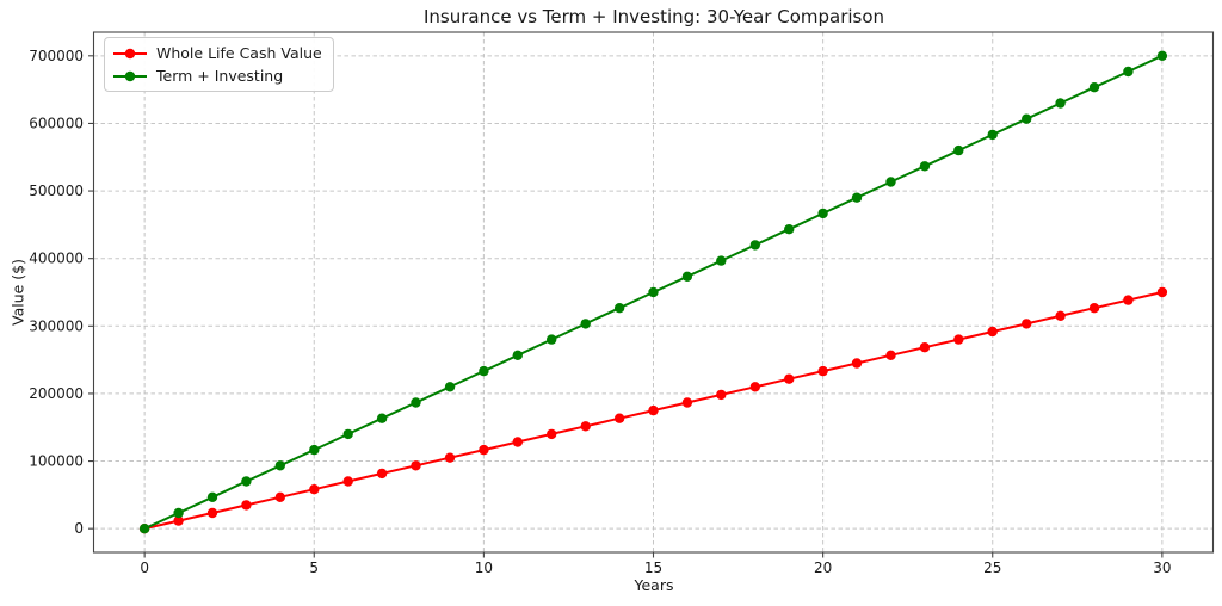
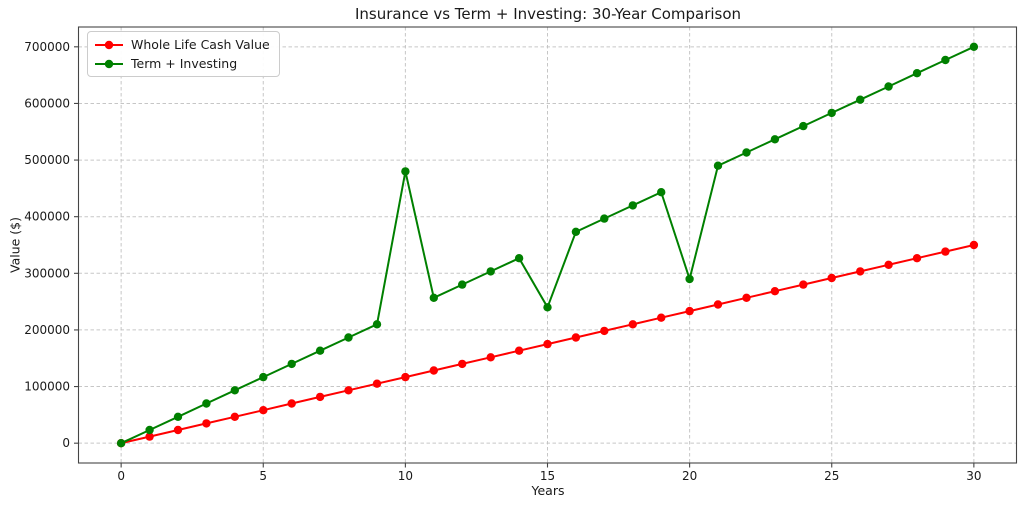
Term + Investing/10: 230000 -> 480000
Term + Investing/15: 350000 -> 240000
Term + Investing/20: 470000 -> 290000
